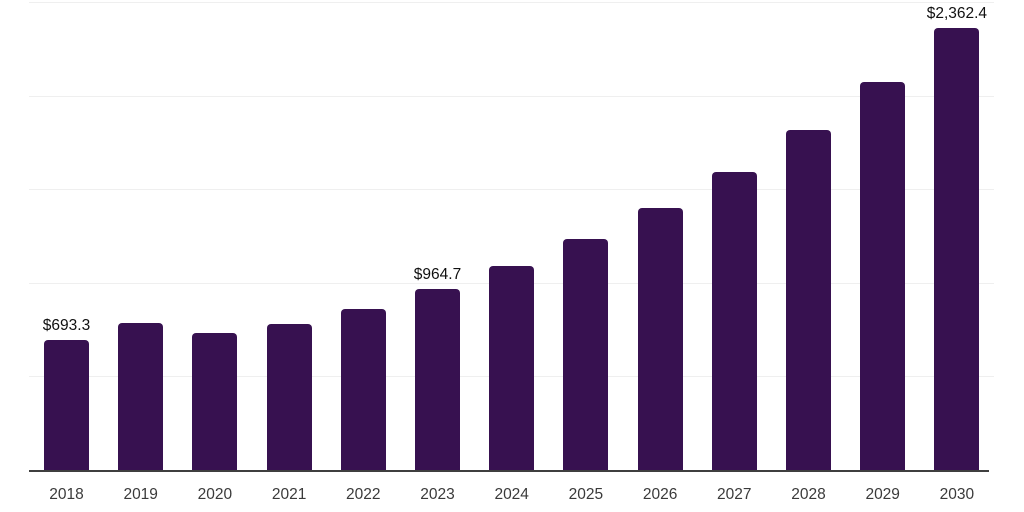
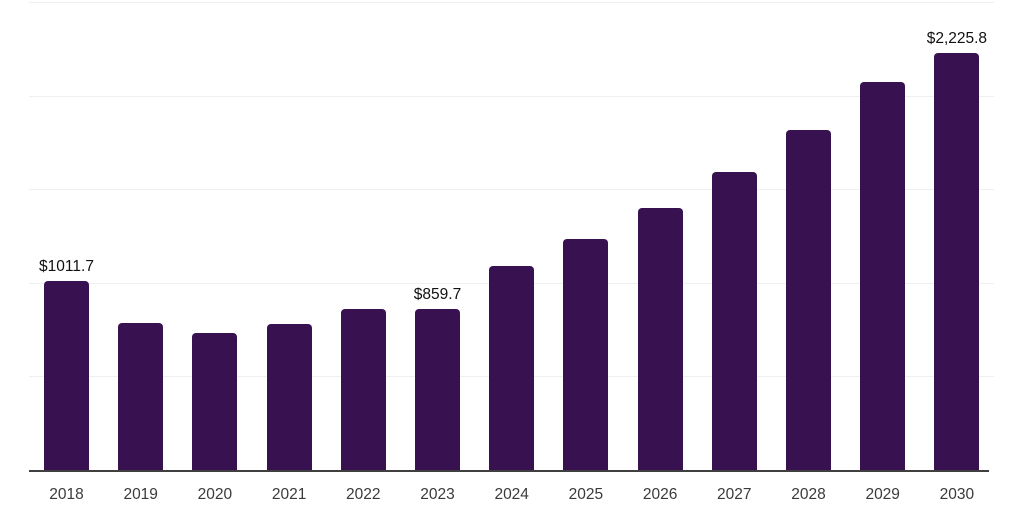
2018: $693.3 -> $1011.7
2023: $964.7 -> $859.7
2030: $2,362.4 -> $2,225.8
